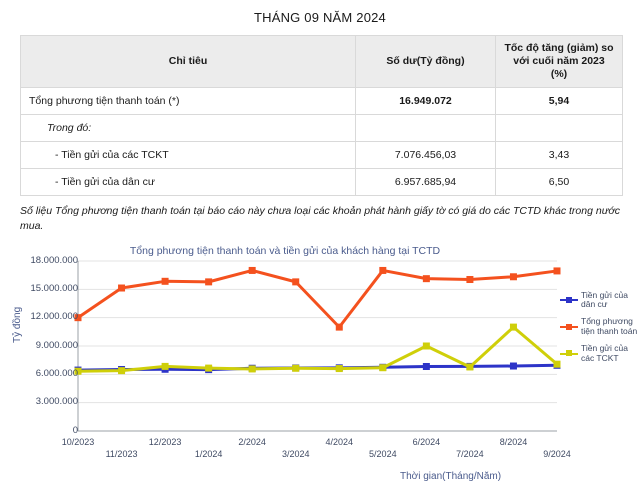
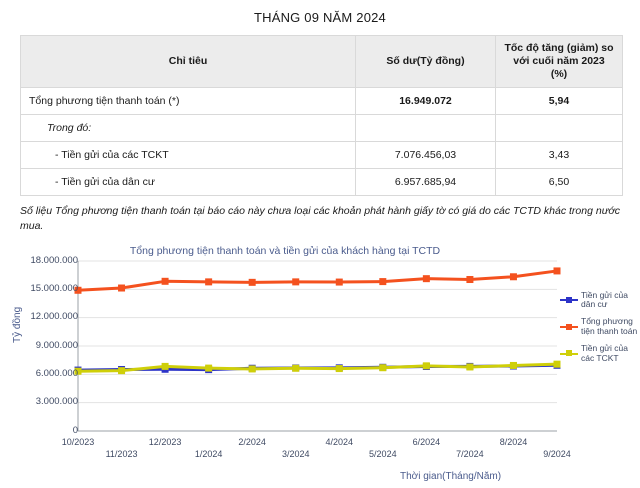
Tổng phương tiện thanh toán/10/2023: 12000000 -> 15000000
Tổng phương tiện thanh toán/2/2024: 17000000 -> 16000000
Tổng phương tiện thanh toán/4/2024: 11000000 -> 16000000
Tổng phương tiện thanh toán/5/2024: 17000000 -> 16000000
Tiền gửi của các TCKT/6/2024: 9000000 -> 7000000
Tiền gửi của các TCKT/8/2024: 11000000 -> 7000000
